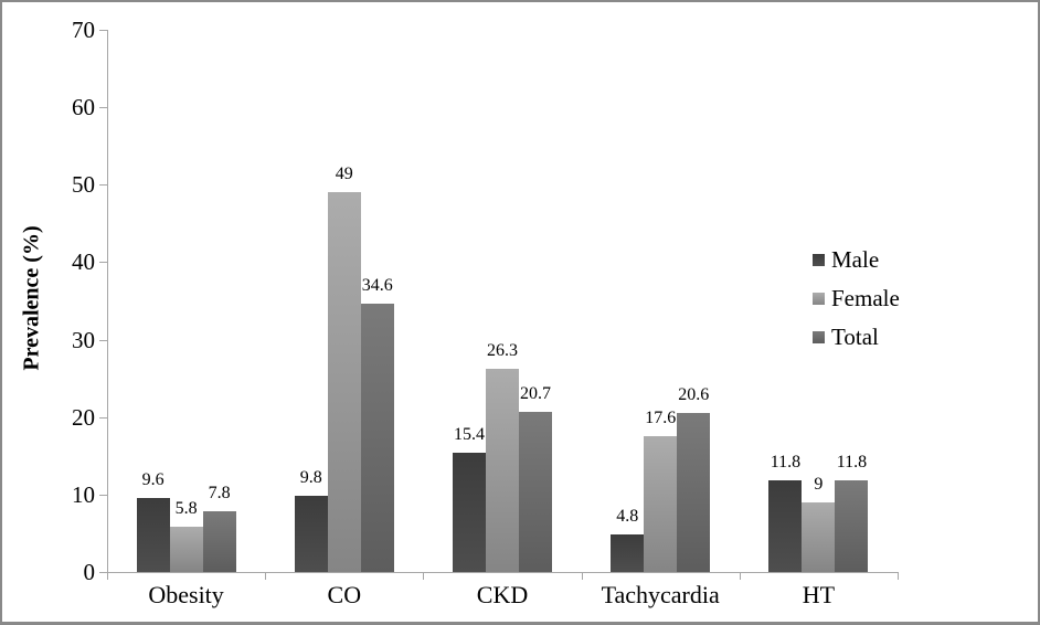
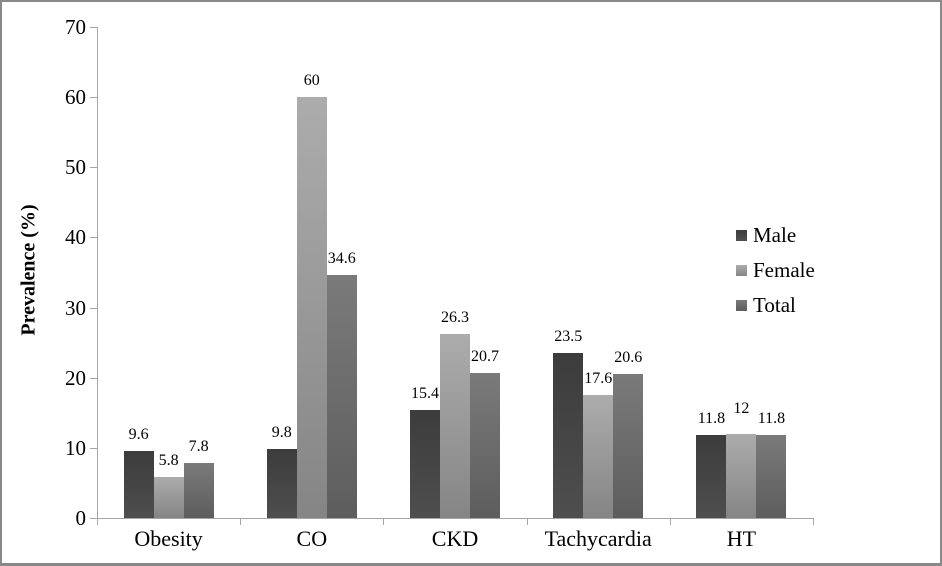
Female/CO: 49 -> 60
Male/Tachycardia: 4.8 -> 23.5
Female/HT: 9 -> 12
